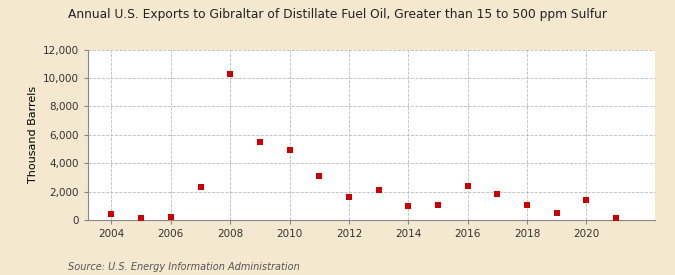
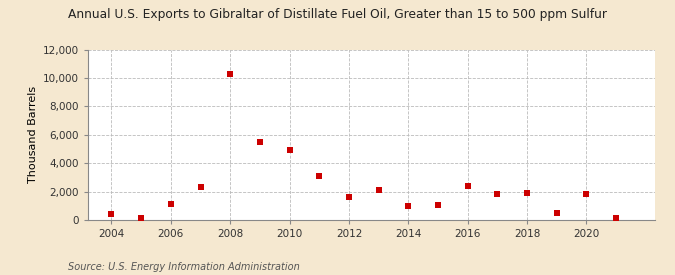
2006: 200 -> 1,100
2018: 1,000 -> 1,900
2020: 1,400 -> 1,800
